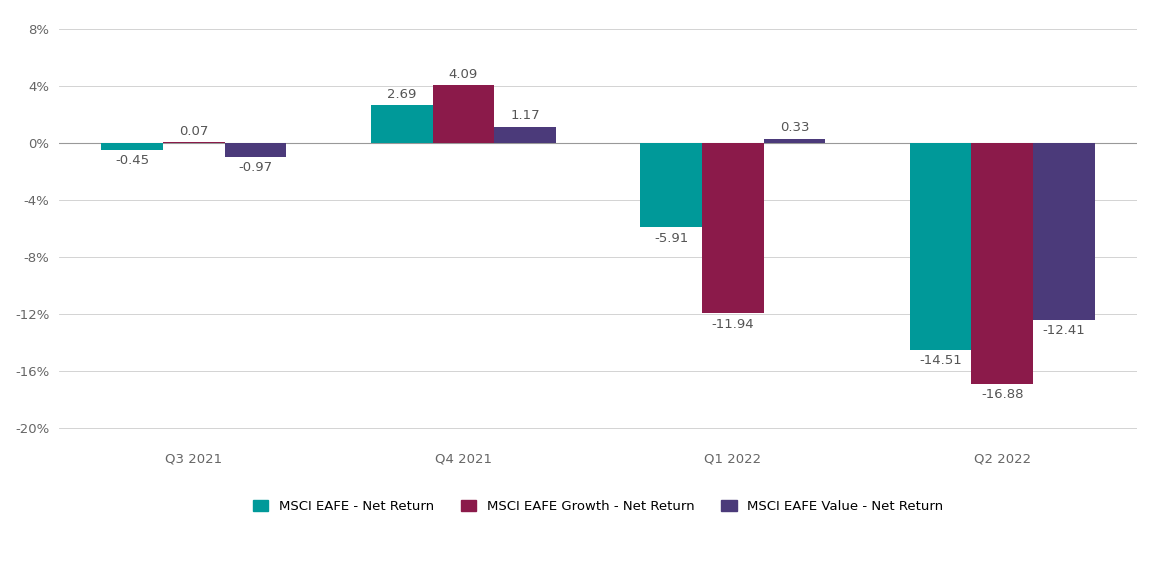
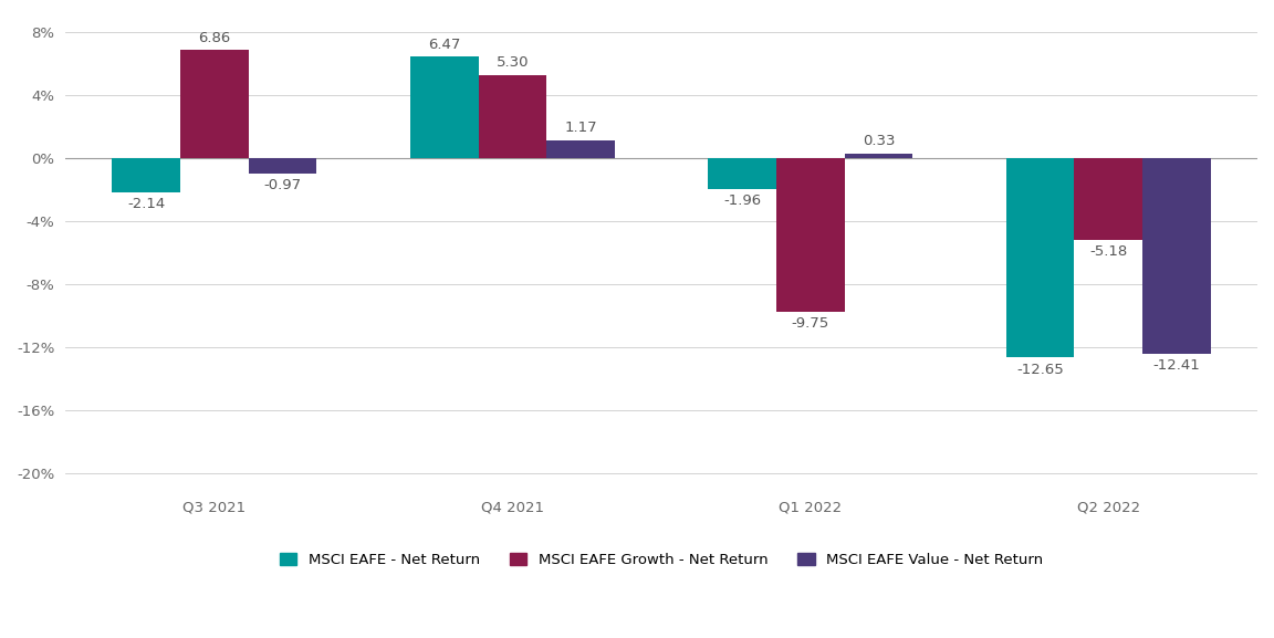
MSCI EAFE - Net Return/Q3 2021: -0.45 -> -2.14
MSCI EAFE Growth - Net Return/Q3 2021: 0.07 -> 6.86
MSCI EAFE - Net Return/Q4 2021: 2.69 -> 6.47
MSCI EAFE Growth - Net Return/Q4 2021: 4.09 -> 5.30
MSCI EAFE - Net Return/Q1 2022: -5.91 -> -1.96
MSCI EAFE Growth - Net Return/Q1 2022: -11.94 -> -9.75
MSCI EAFE - Net Return/Q2 2022: -14.51 -> -12.65
MSCI EAFE Growth - Net Return/Q2 2022: -16.88 -> -5.18
